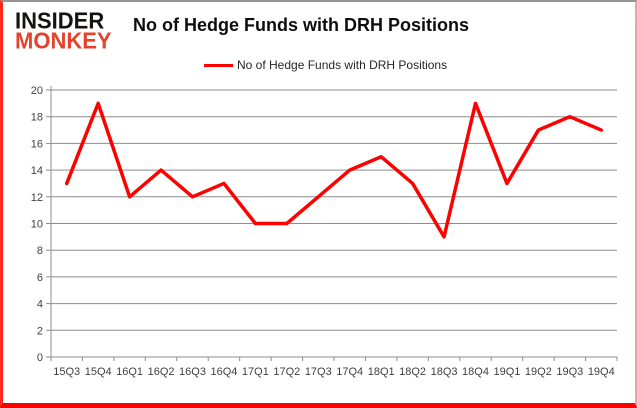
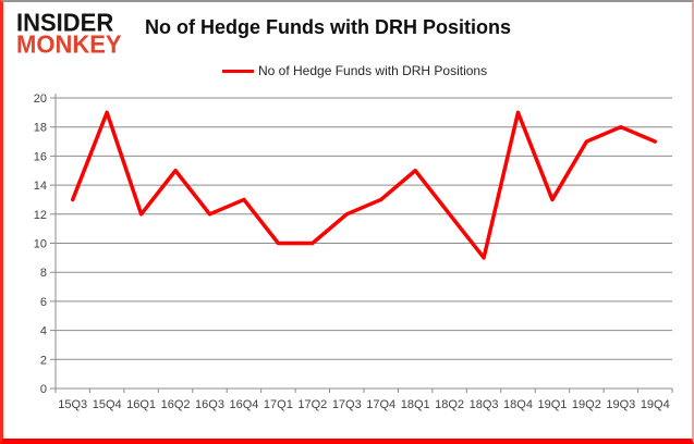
16Q2: 14 -> 15
17Q4: 14 -> 13
18Q2: 13 -> 12
